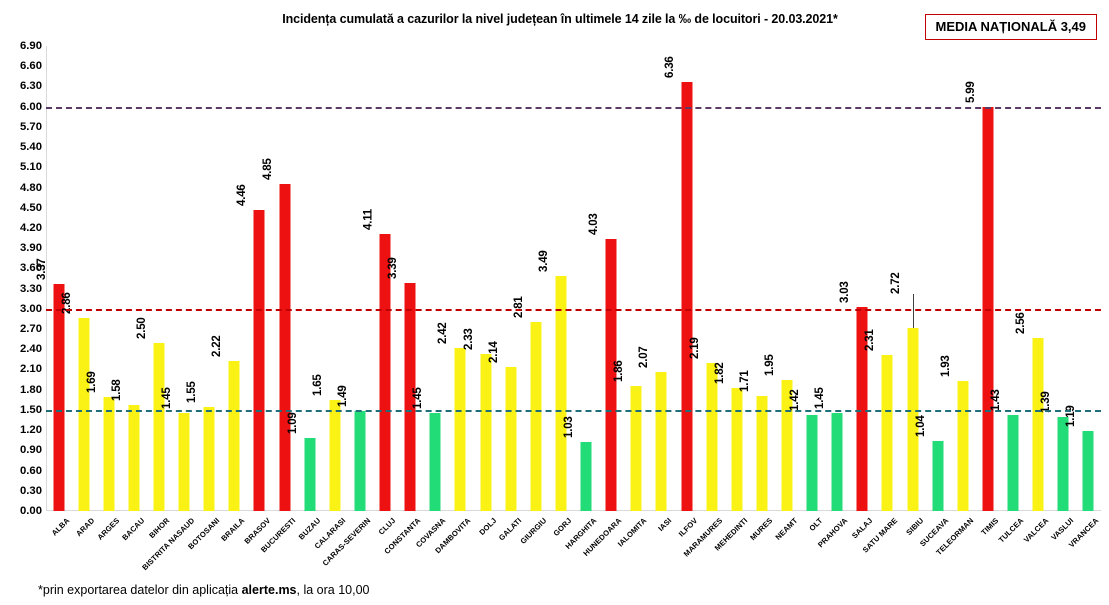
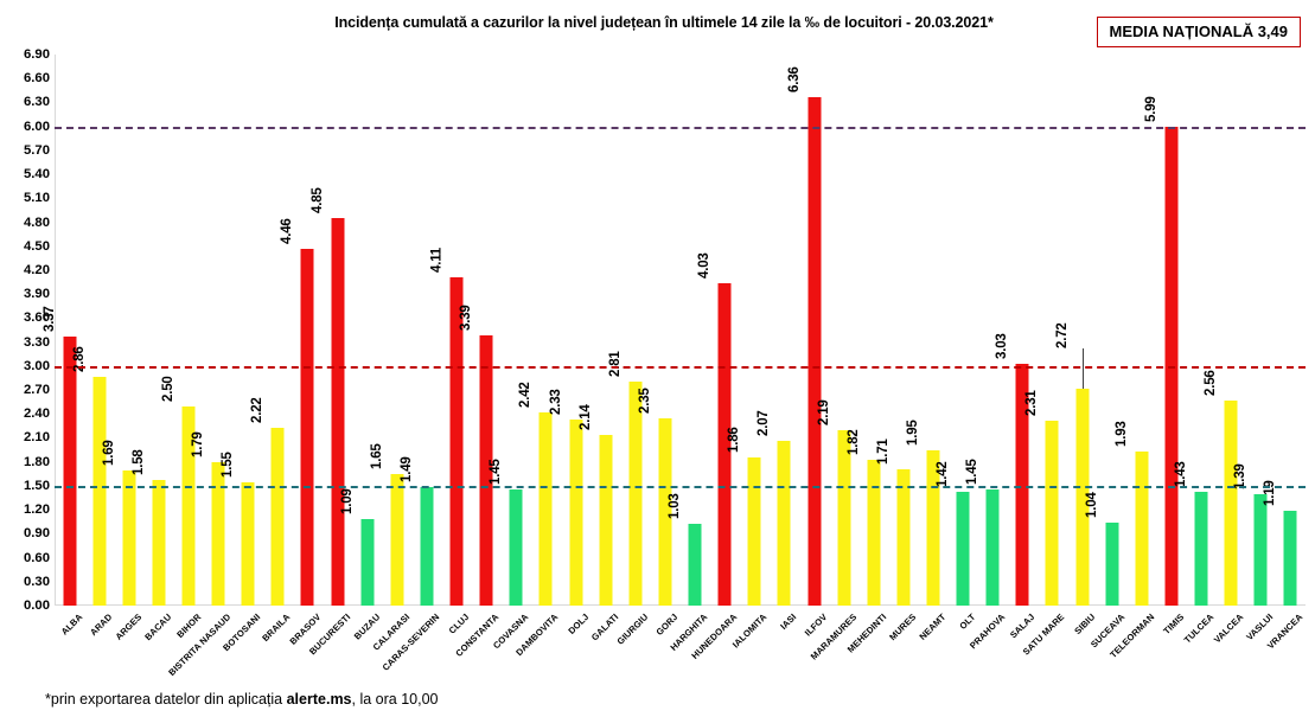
BISTRITA NASAUD: 1.45 -> 1.79
GORJ: 3.49 -> 2.35
